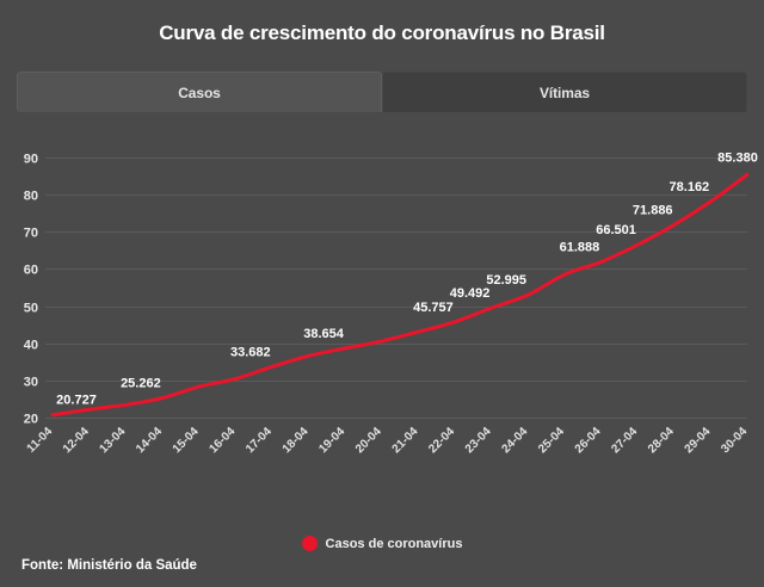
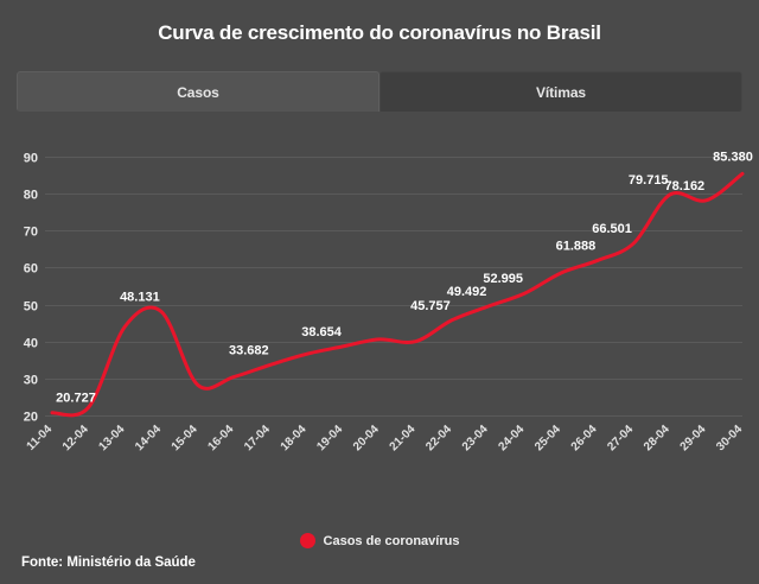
13-04: 23 -> 44
14-04: 25.262 -> 48.131
21-04: 43 -> 40
28-04: 71.886 -> 79.715
